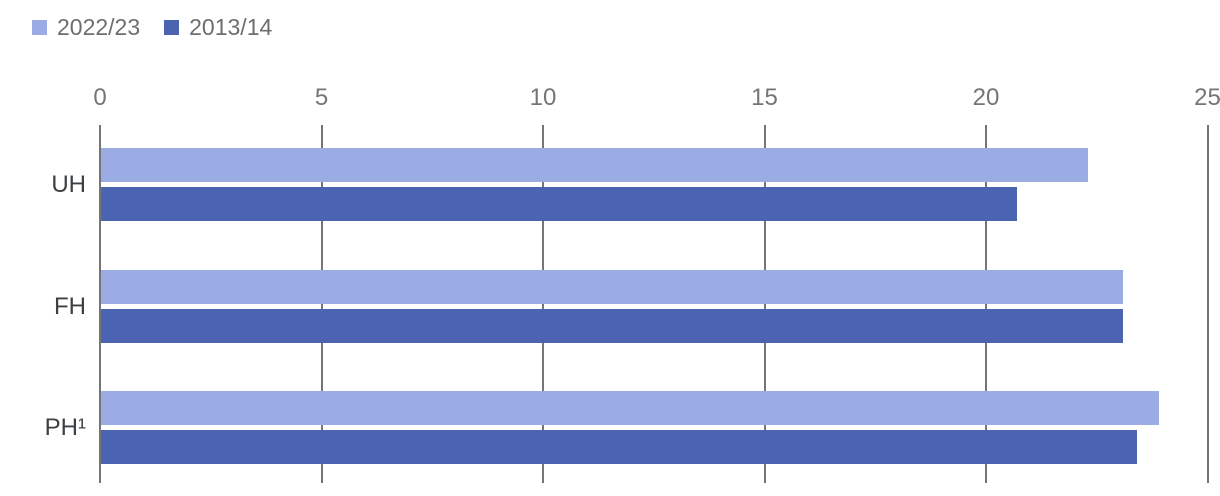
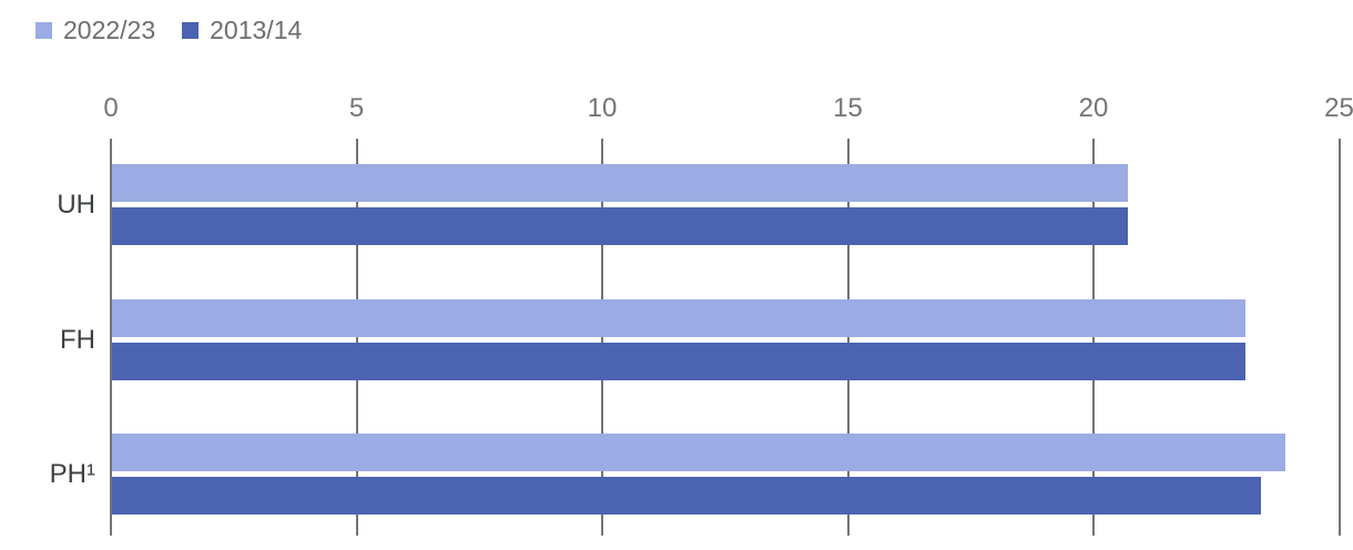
2022/23/UH: 22.3 -> 20.7
